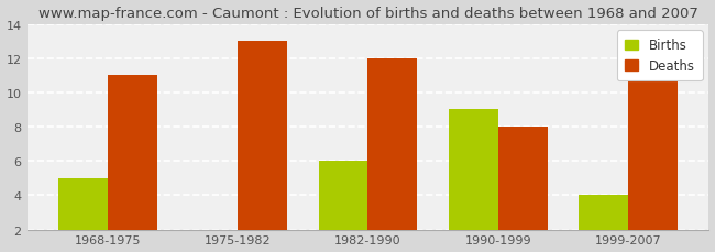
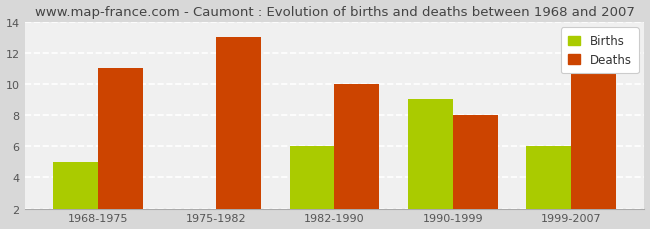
Deaths/1982-1990: 12 -> 10
Births/1999-2007: 4 -> 6
